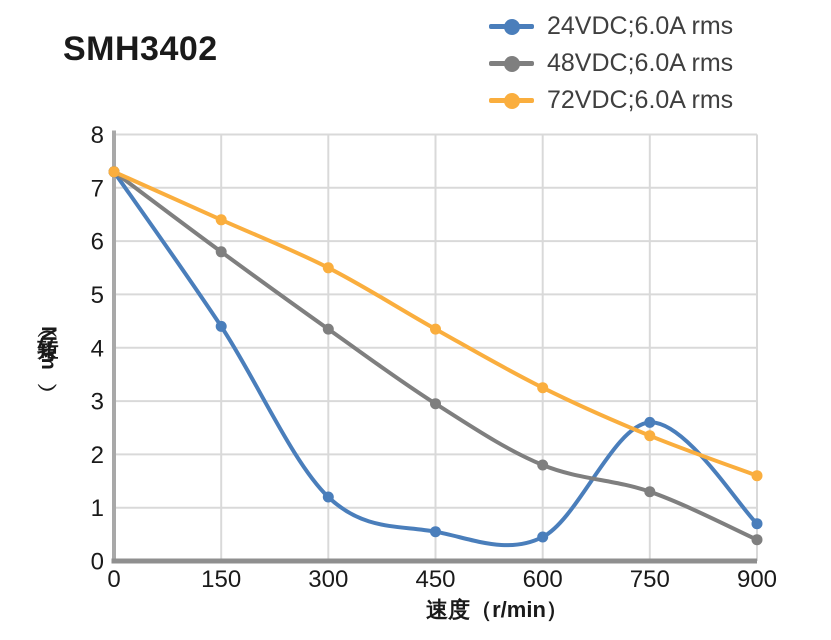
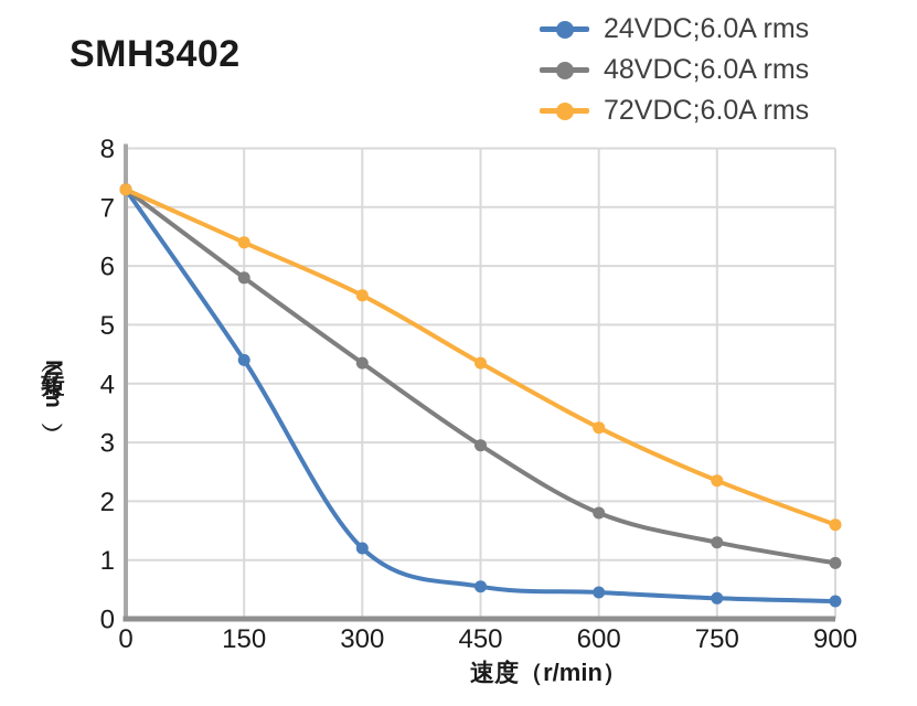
24VDC;6.0A rms/750: 2.6 -> 0.3
24VDC;6.0A rms/900: 0.7 -> 0.3
48VDC;6.0A rms/900: 0.4 -> 0.9
